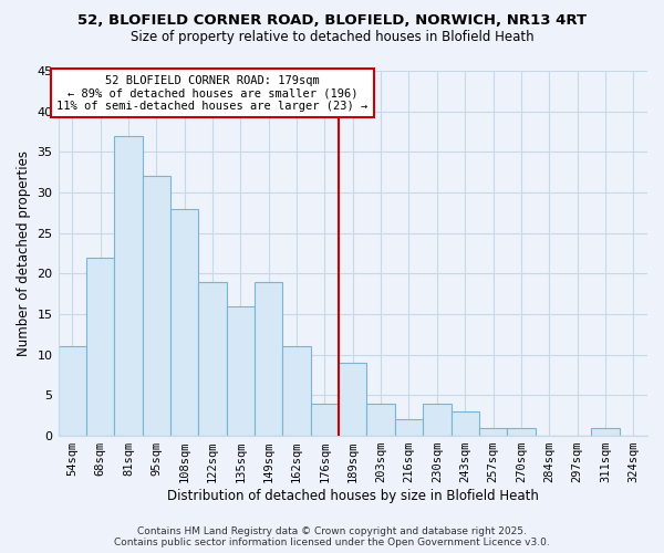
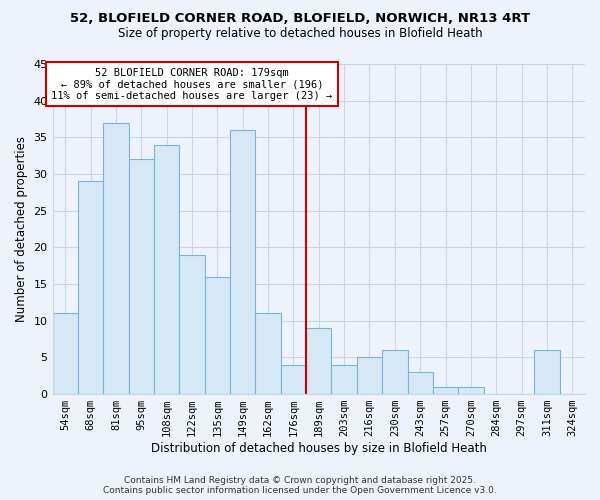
68sqm: 22 -> 29
108sqm: 28 -> 34
149sqm: 19 -> 36
216sqm: 2 -> 5
230sqm: 4 -> 6
311sqm: 1 -> 6
